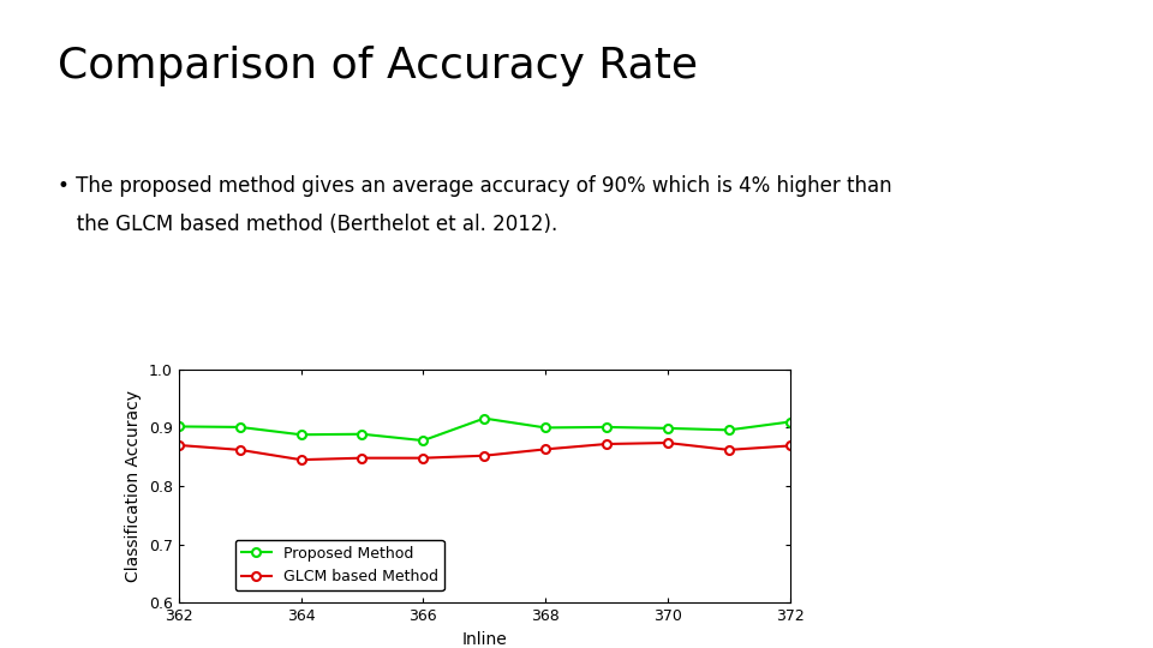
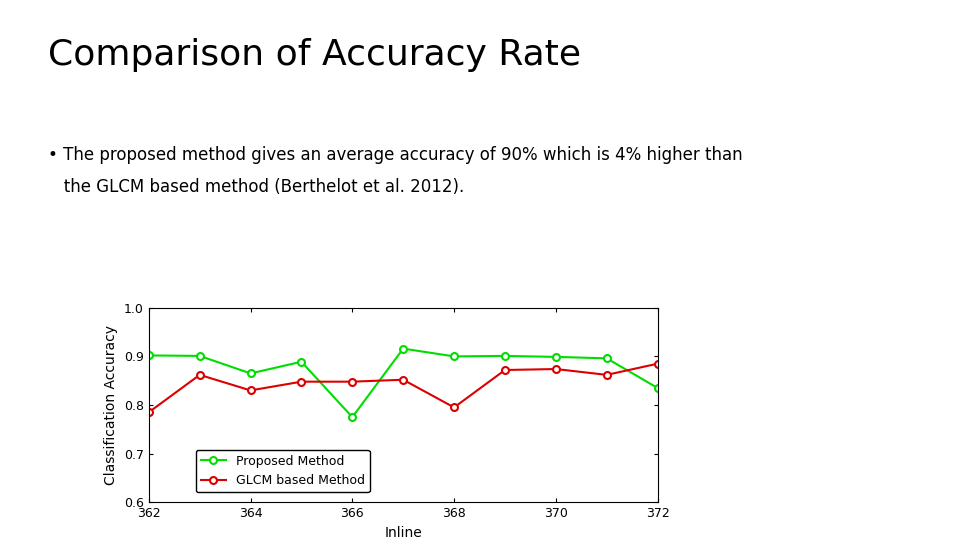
GLCM based Method/362: 0.870 -> 0.785
Proposed Method/364: 0.888 -> 0.865
GLCM based Method/364: 0.845 -> 0.830
Proposed Method/366: 0.878 -> 0.775
GLCM based Method/368: 0.863 -> 0.795
Proposed Method/372: 0.910 -> 0.835
GLCM based Method/372: 0.869 -> 0.885
